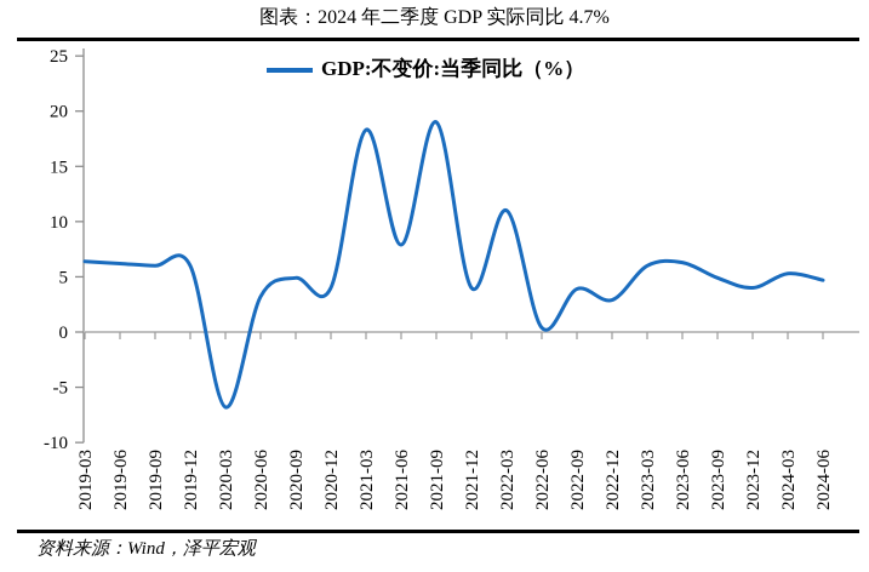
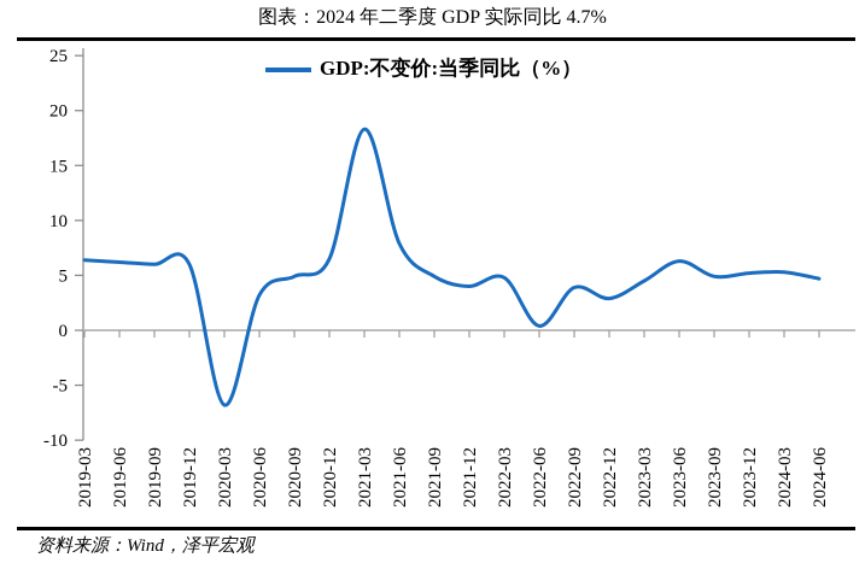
2020-12: 4 -> 6
2021-09: 19 -> 5
2022-03: 11 -> 5
2023-03: 6 -> 4
2023-12: 4 -> 5
